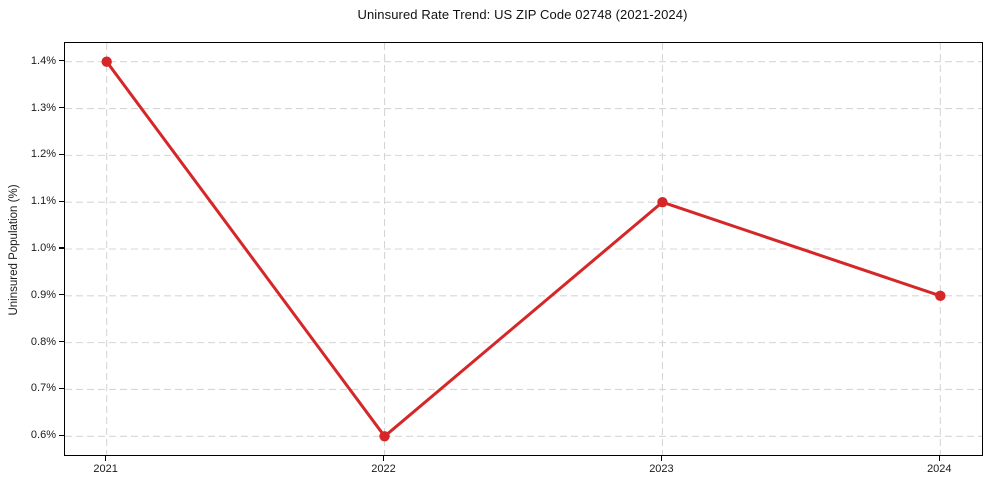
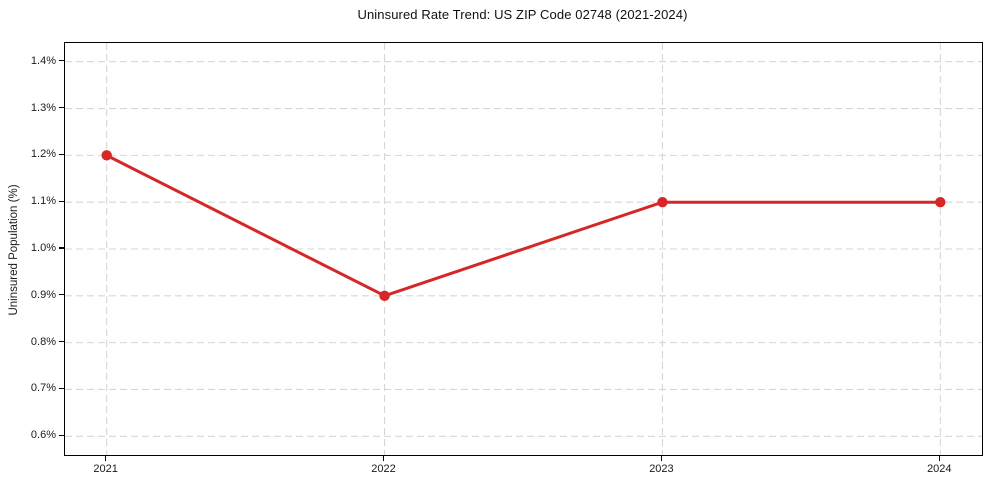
2021: 1.4% -> 1.2%
2022: 0.6% -> 0.9%
2024: 0.9% -> 1.1%
